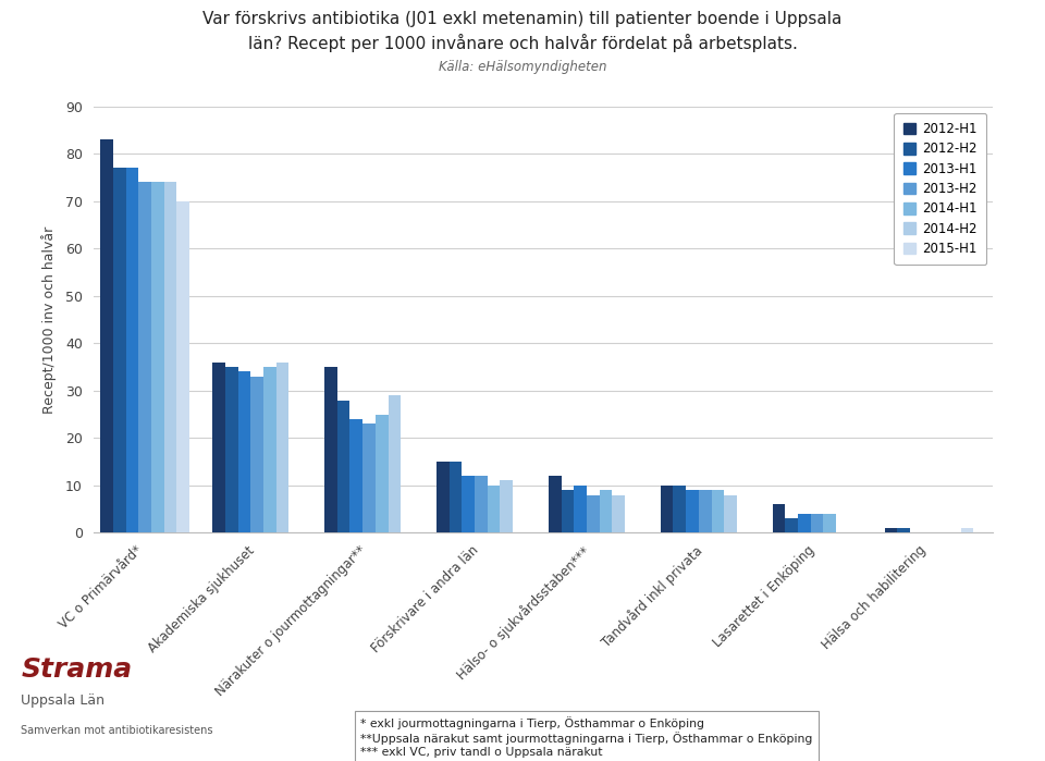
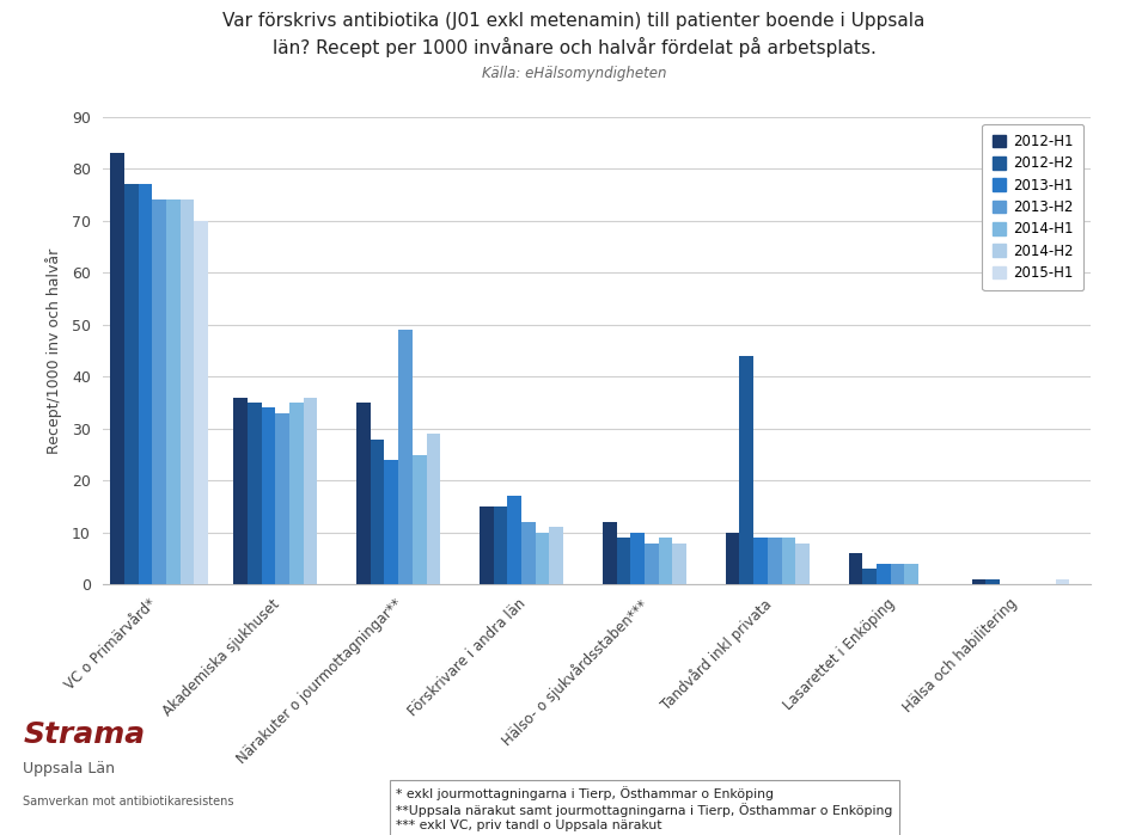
2013-H2/Närakuter o jourmottagningar**: 23 -> 49
2013-H1/Förskrivare i andra län: 12 -> 17
2012-H2/Tandvård inkl privata: 10 -> 44
